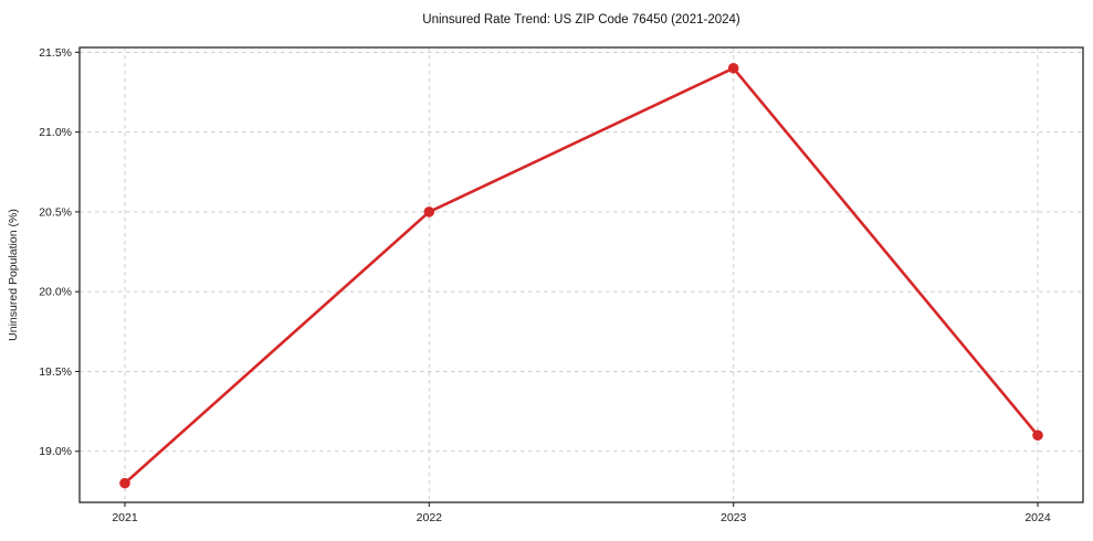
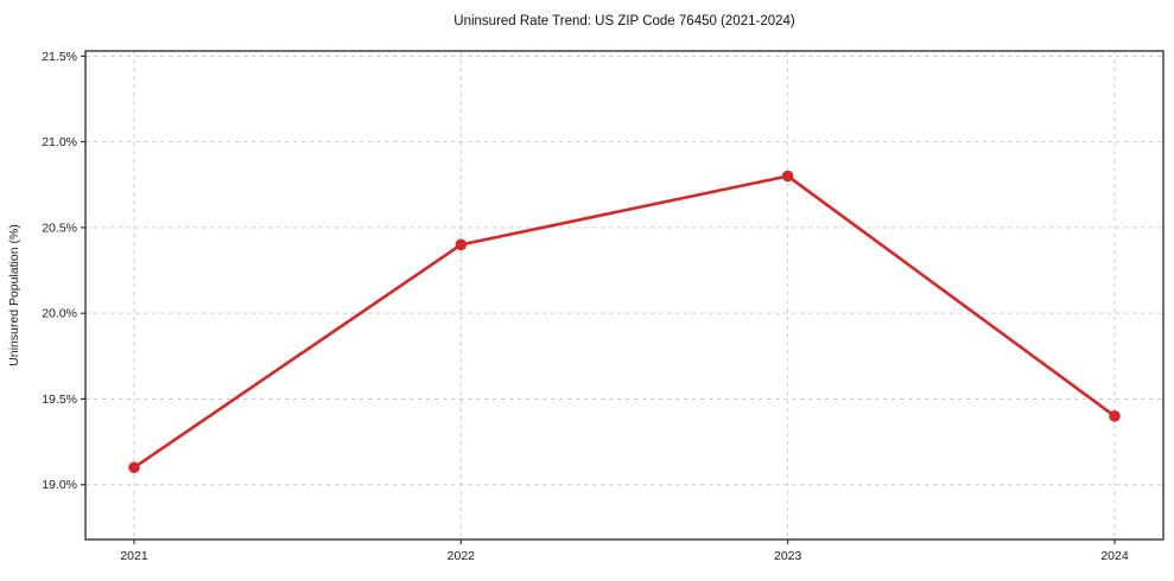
2021: 18.8% -> 19.1%
2022: 20.5% -> 20.4%
2023: 21.4% -> 20.8%
2024: 19.1% -> 19.4%
